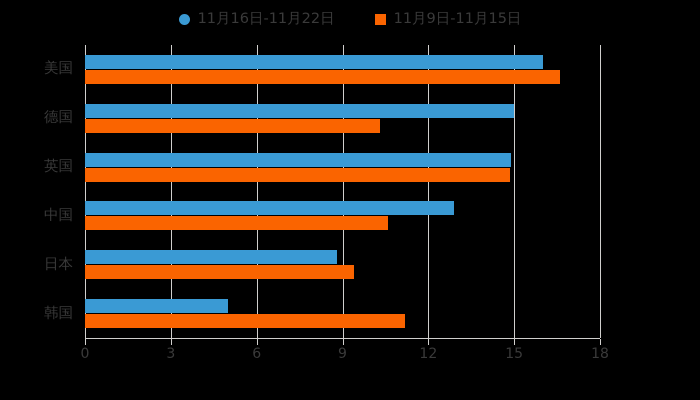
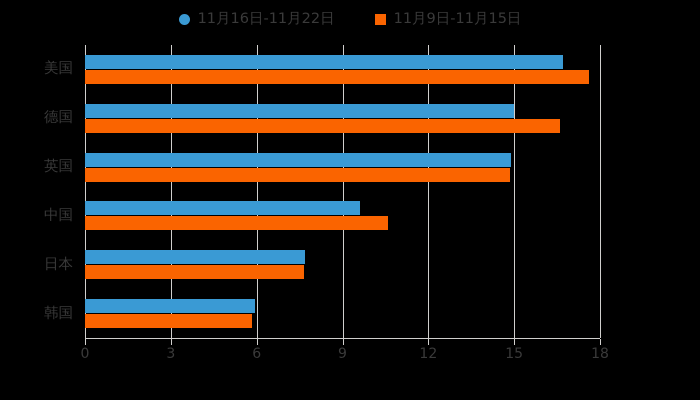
11月16日-11月22日/美国: 16.0 -> 16.7
11月9日-11月15日/美国: 16.6 -> 17.6
11月9日-11月15日/德国: 10.3 -> 16.6
11月16日-11月22日/中国: 12.9 -> 9.6
11月16日-11月22日/日本: 8.8 -> 7.7
11月9日-11月15日/日本: 9.4 -> 7.7
11月16日-11月22日/韩国: 5.0 -> 6.0
11月9日-11月15日/韩国: 11.2 -> 5.8
